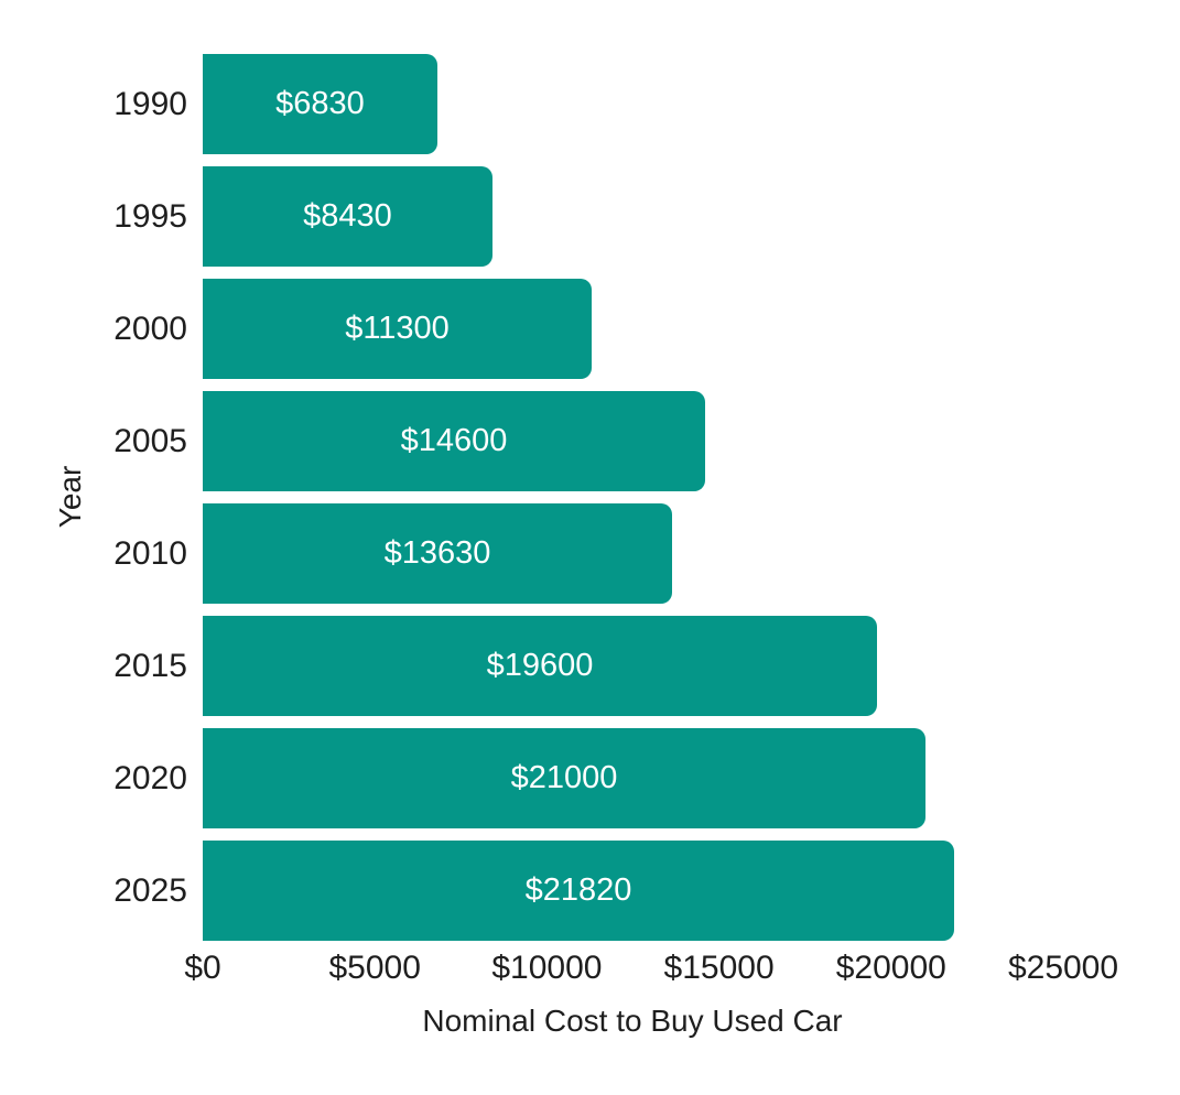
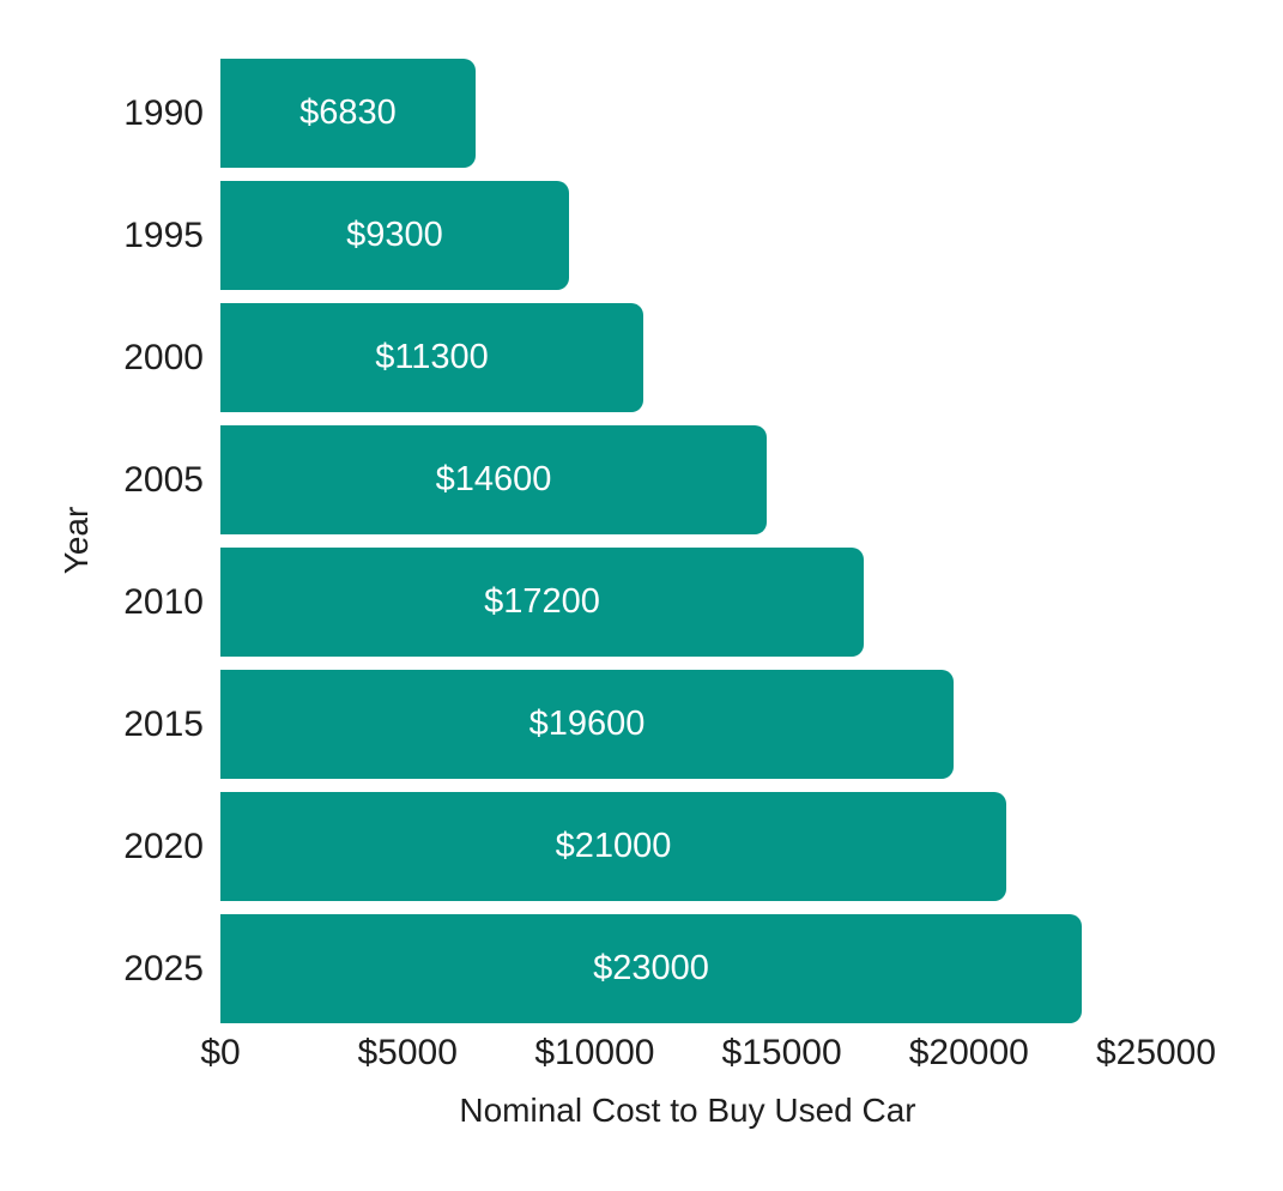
1995: $8430 -> $9300
2010: $13630 -> $17200
2025: $21820 -> $23000
